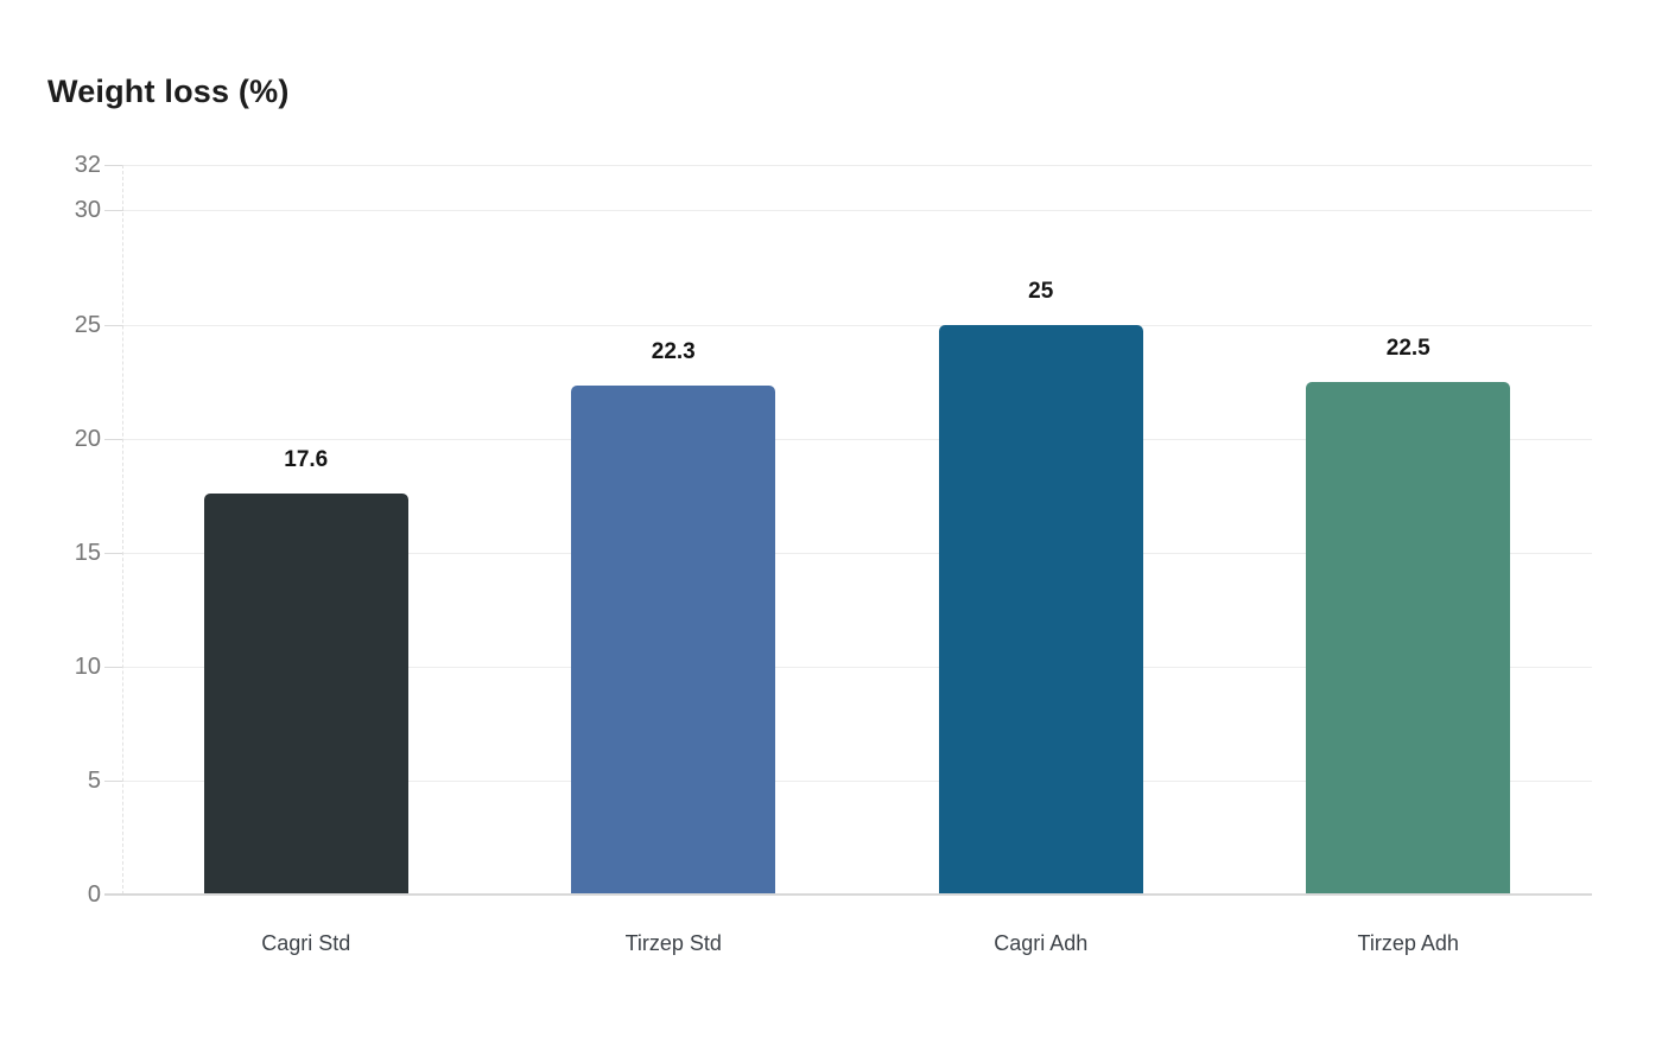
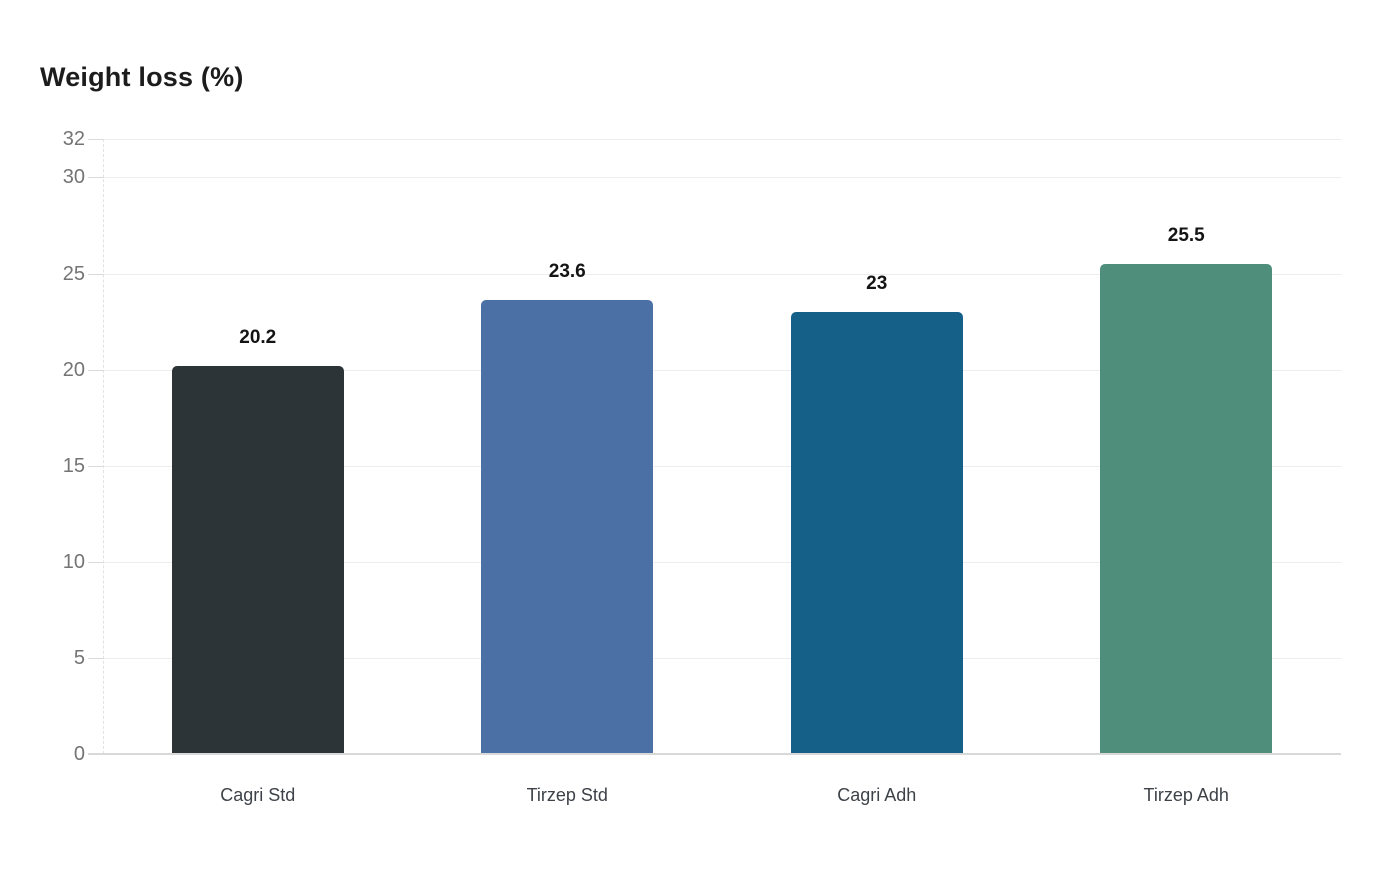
Cagri Std: 17.6 -> 20.2
Tirzep Std: 22.3 -> 23.6
Cagri Adh: 25 -> 23
Tirzep Adh: 22.5 -> 25.5
